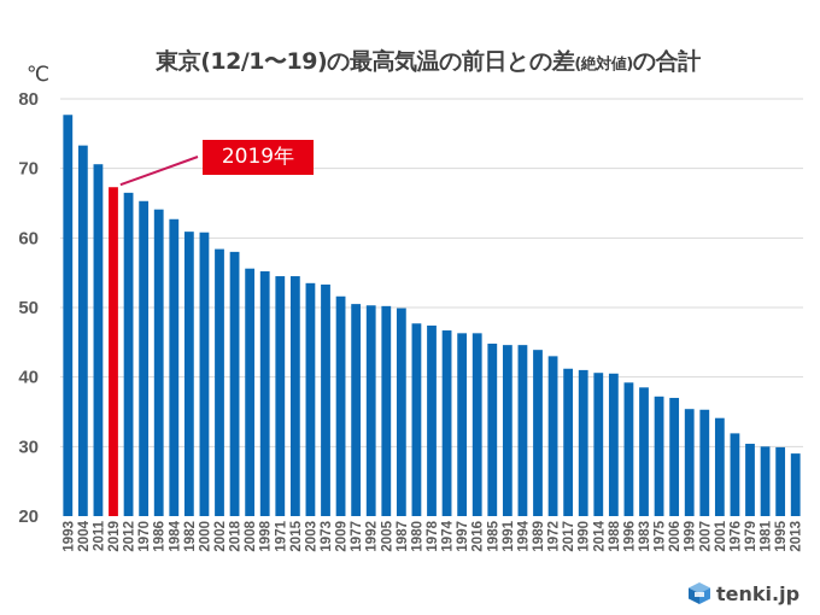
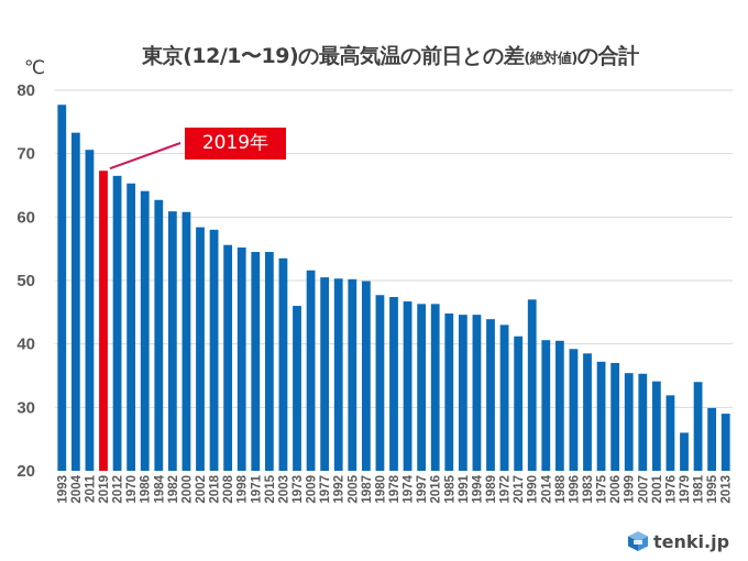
1973: 53 -> 46
1990: 41 -> 47
1979: 30 -> 26
1981: 30 -> 34
